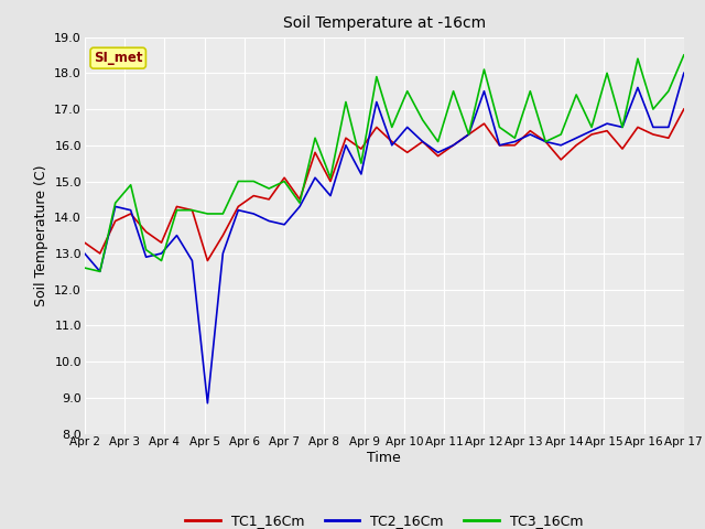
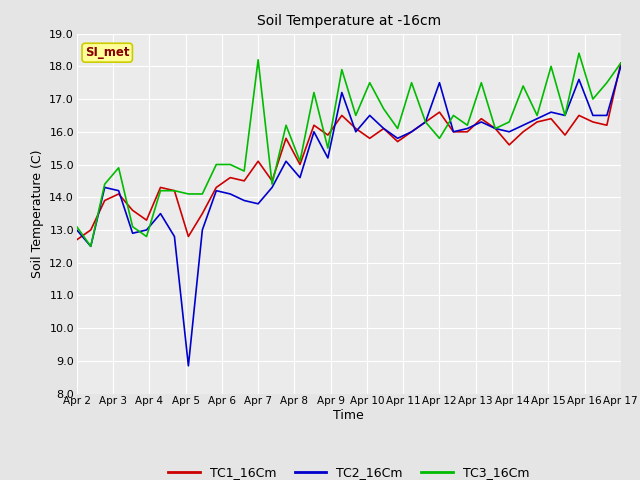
TC1_16Cm/Apr 2: 13.3 -> 12.7
TC3_16Cm/Apr 2: 12.6 -> 13.1
TC3_16Cm/Apr 7: 15.0 -> 18.2
TC3_16Cm/Apr 12: 18.1 -> 15.8
TC1_16Cm/Apr 17: 17.0 -> 18.1
TC3_16Cm/Apr 17: 18.5 -> 18.1
